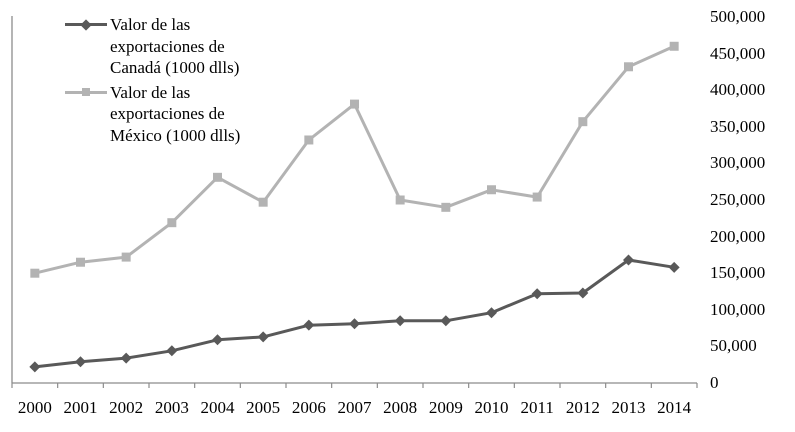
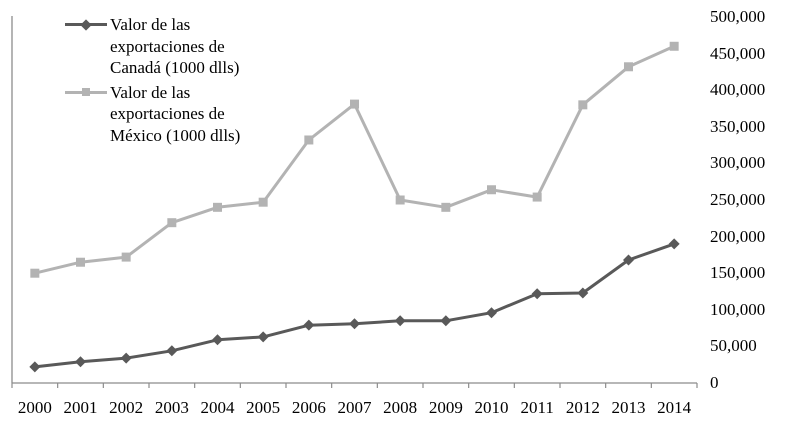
Valor de las exportaciones de México (1000 dlls)/2004: 280000 -> 240000
Valor de las exportaciones de México (1000 dlls)/2012: 360000 -> 380000
Valor de las exportaciones de Canadá (1000 dlls)/2014: 160000 -> 190000
